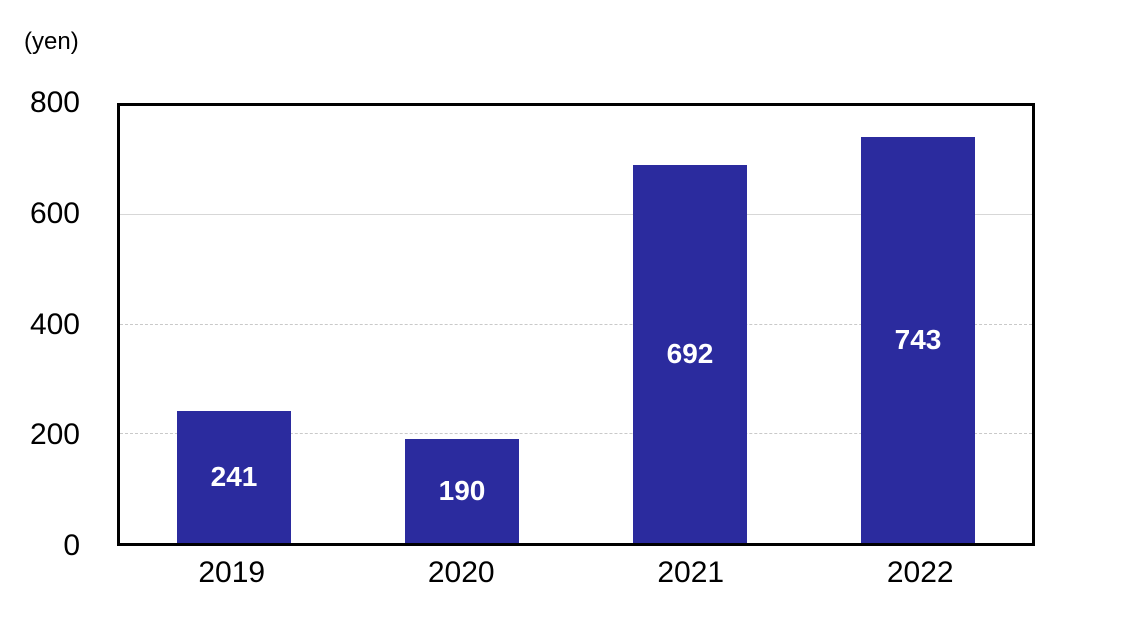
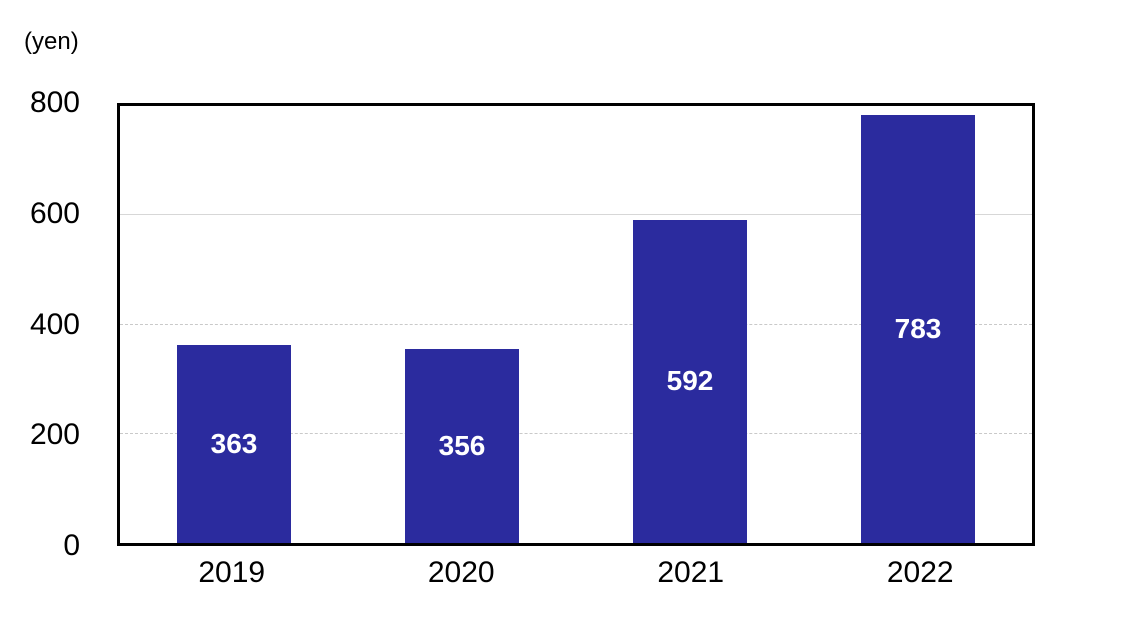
2019: 241 -> 363
2020: 190 -> 356
2021: 692 -> 592
2022: 743 -> 783
